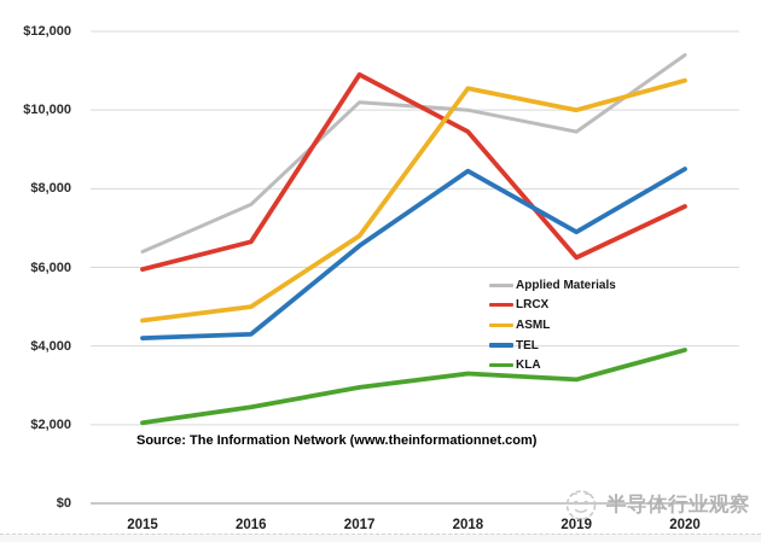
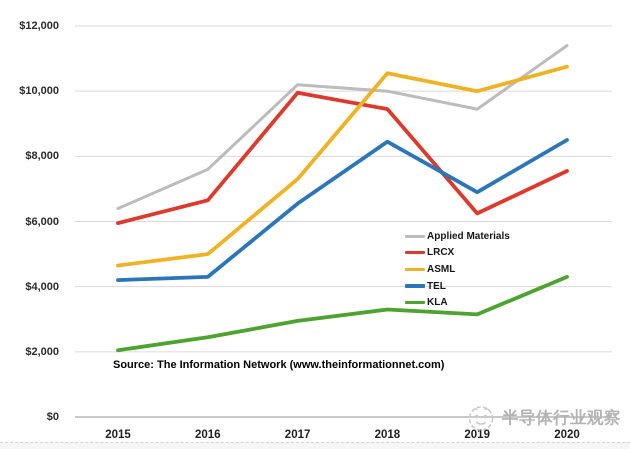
LRCX/2017: $10900 -> $10000
ASML/2017: $6800 -> $7300
KLA/2020: $3900 -> $4300
